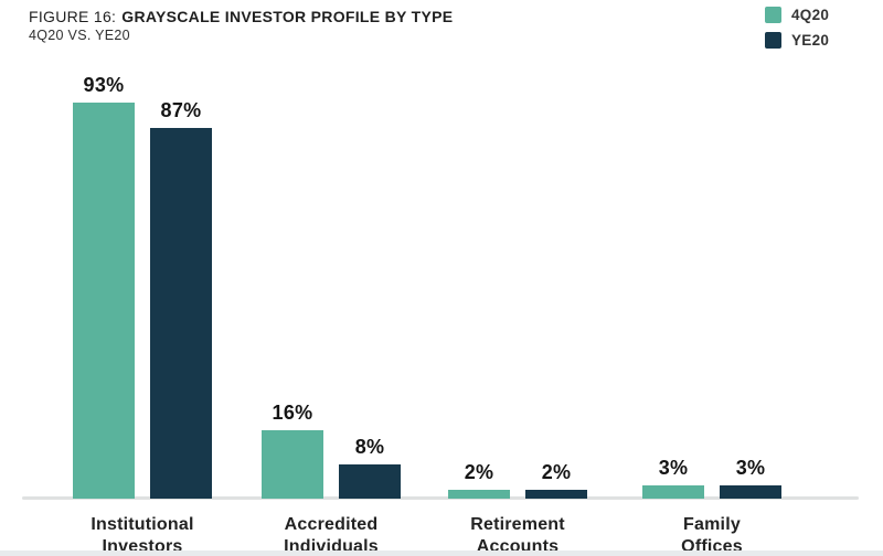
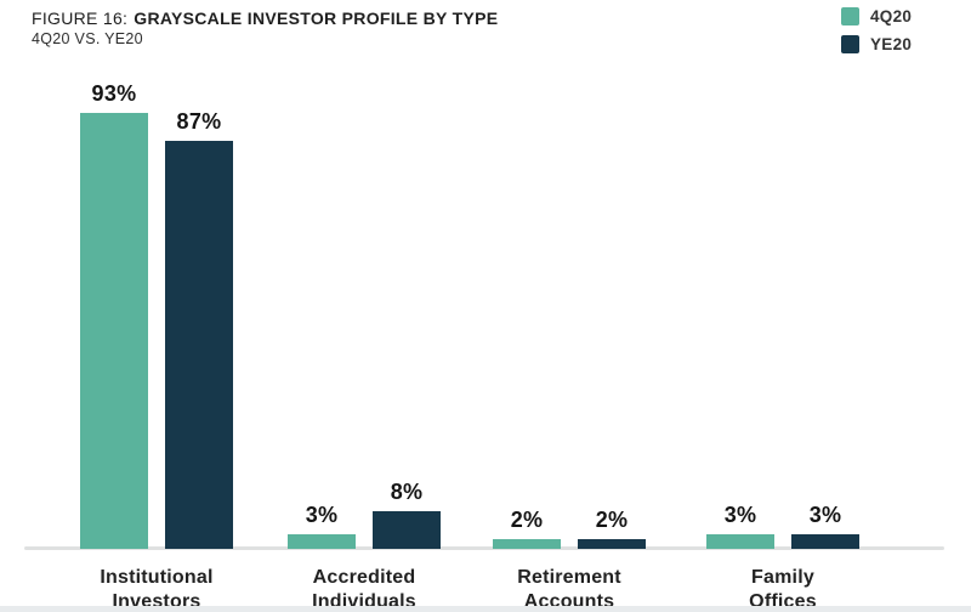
4Q20/Accredited Individuals: 16% -> 3%
